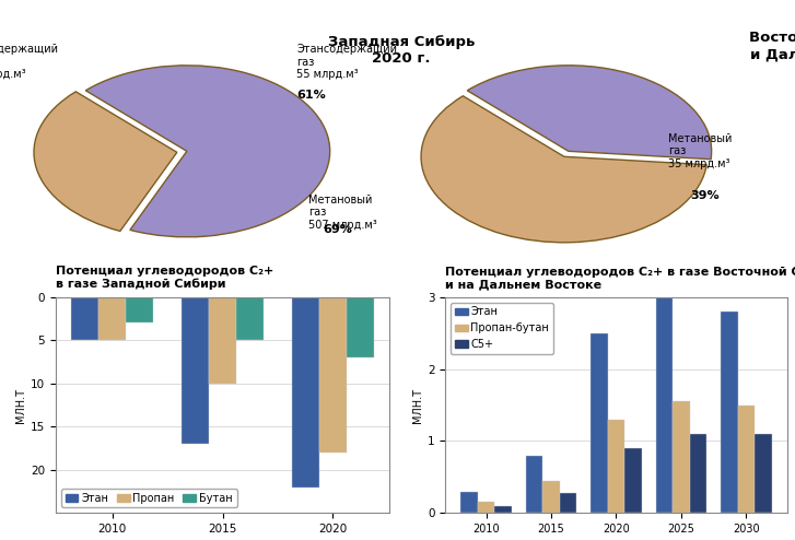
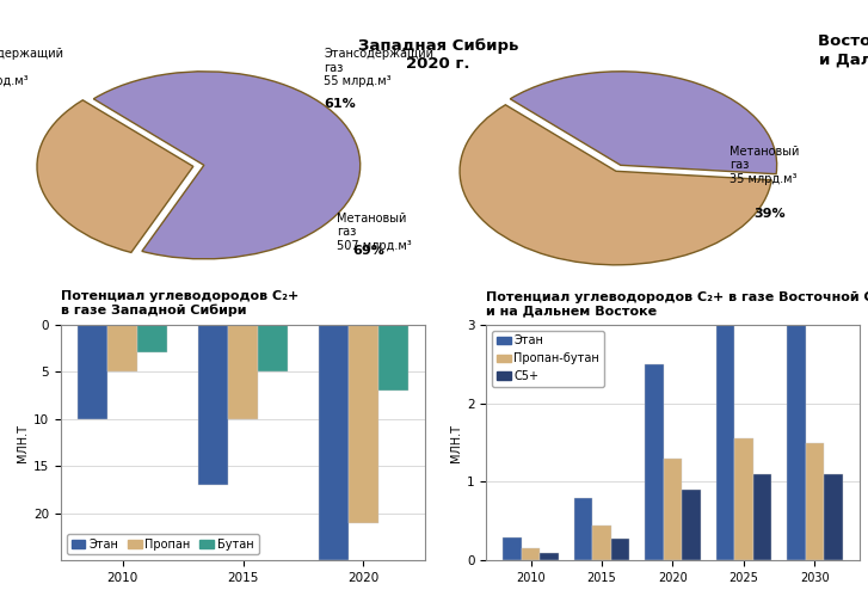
Потенциал углеводородов С₂+ в газе Западной Сибири/Этан/2010: 5 -> 10
Потенциал углеводородов С₂+ в газе Западной Сибири/Этан/2020: 22 -> 25
Потенциал углеводородов С₂+ в газе Западной Сибири/Пропан/2020: 18 -> 21
Этан/2030: 2.8 -> 3.0
